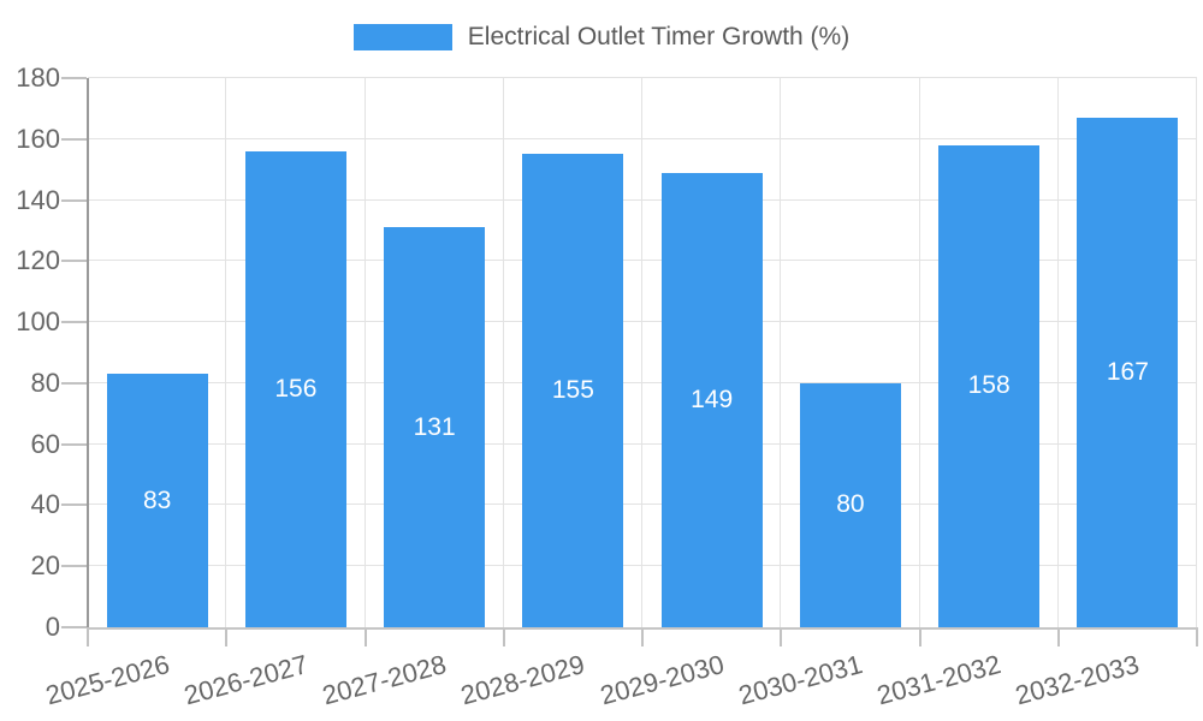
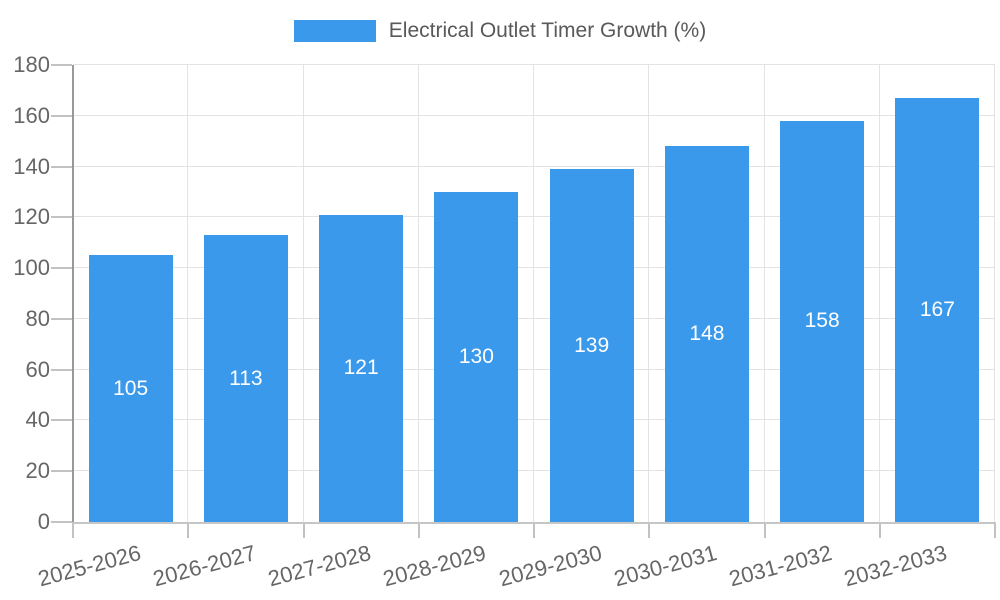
2025-2026: 83 -> 105
2026-2027: 156 -> 113
2027-2028: 131 -> 121
2028-2029: 155 -> 130
2029-2030: 149 -> 139
2030-2031: 80 -> 148
